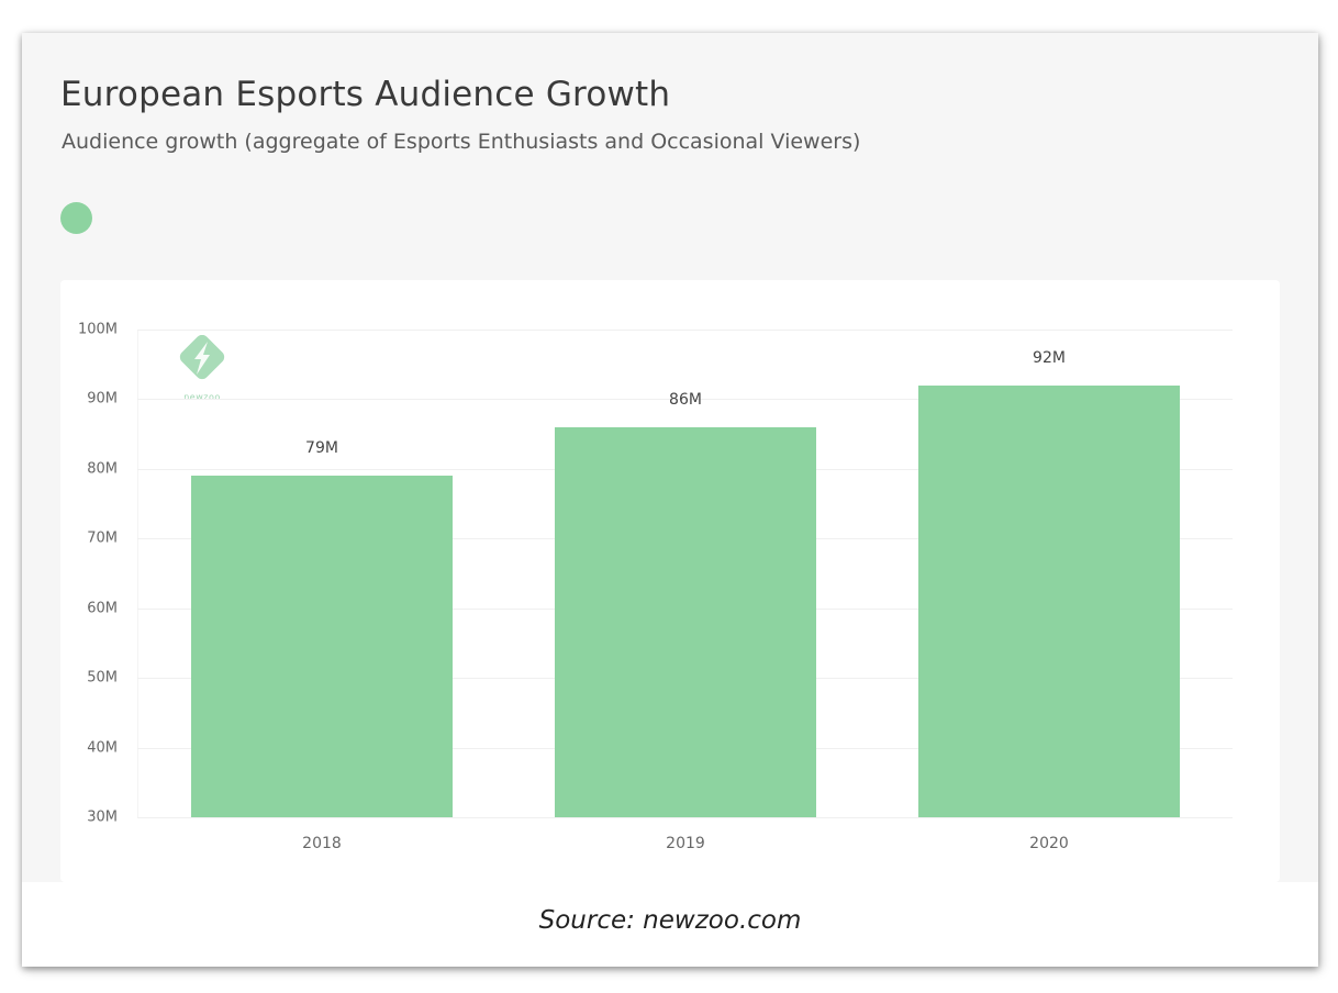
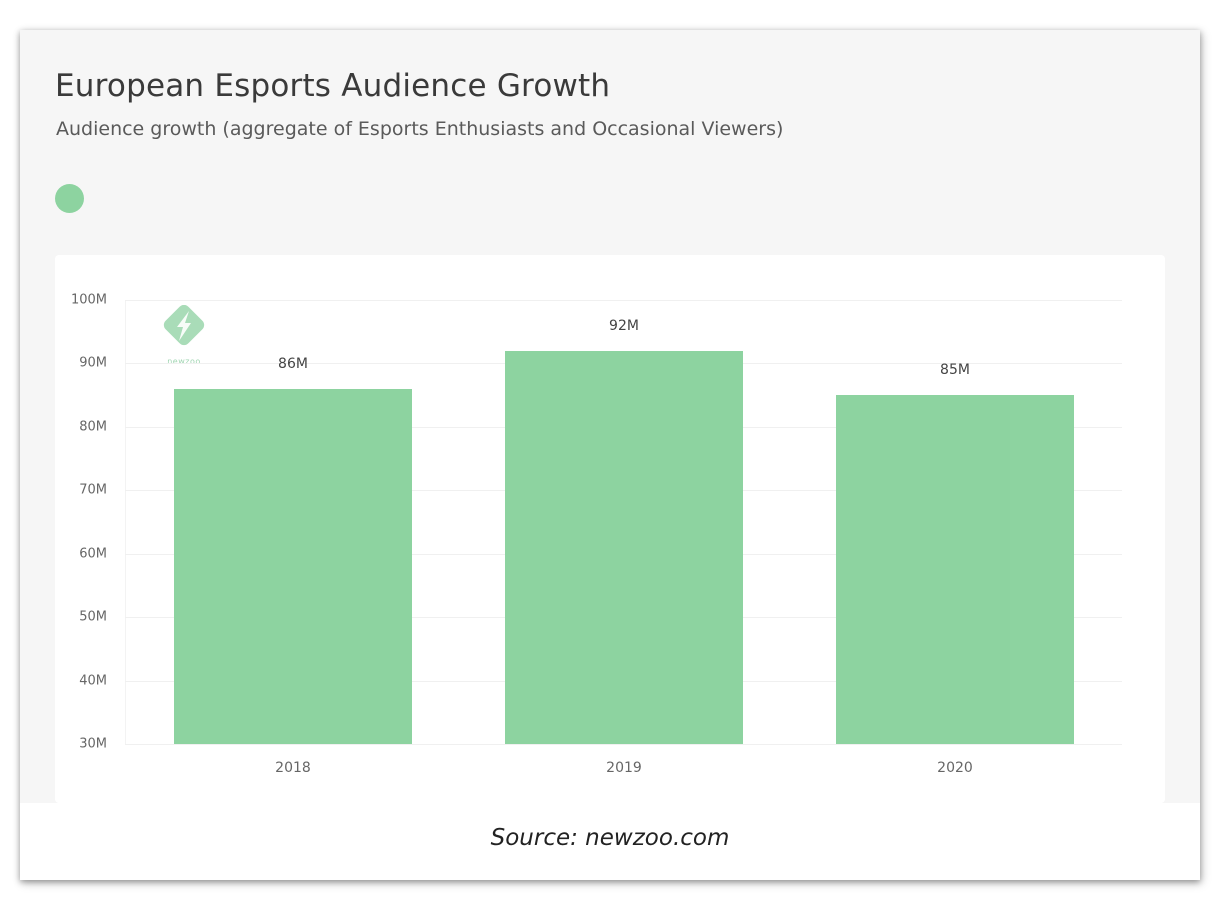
2018: 79M -> 86M
2019: 86M -> 92M
2020: 92M -> 85M
